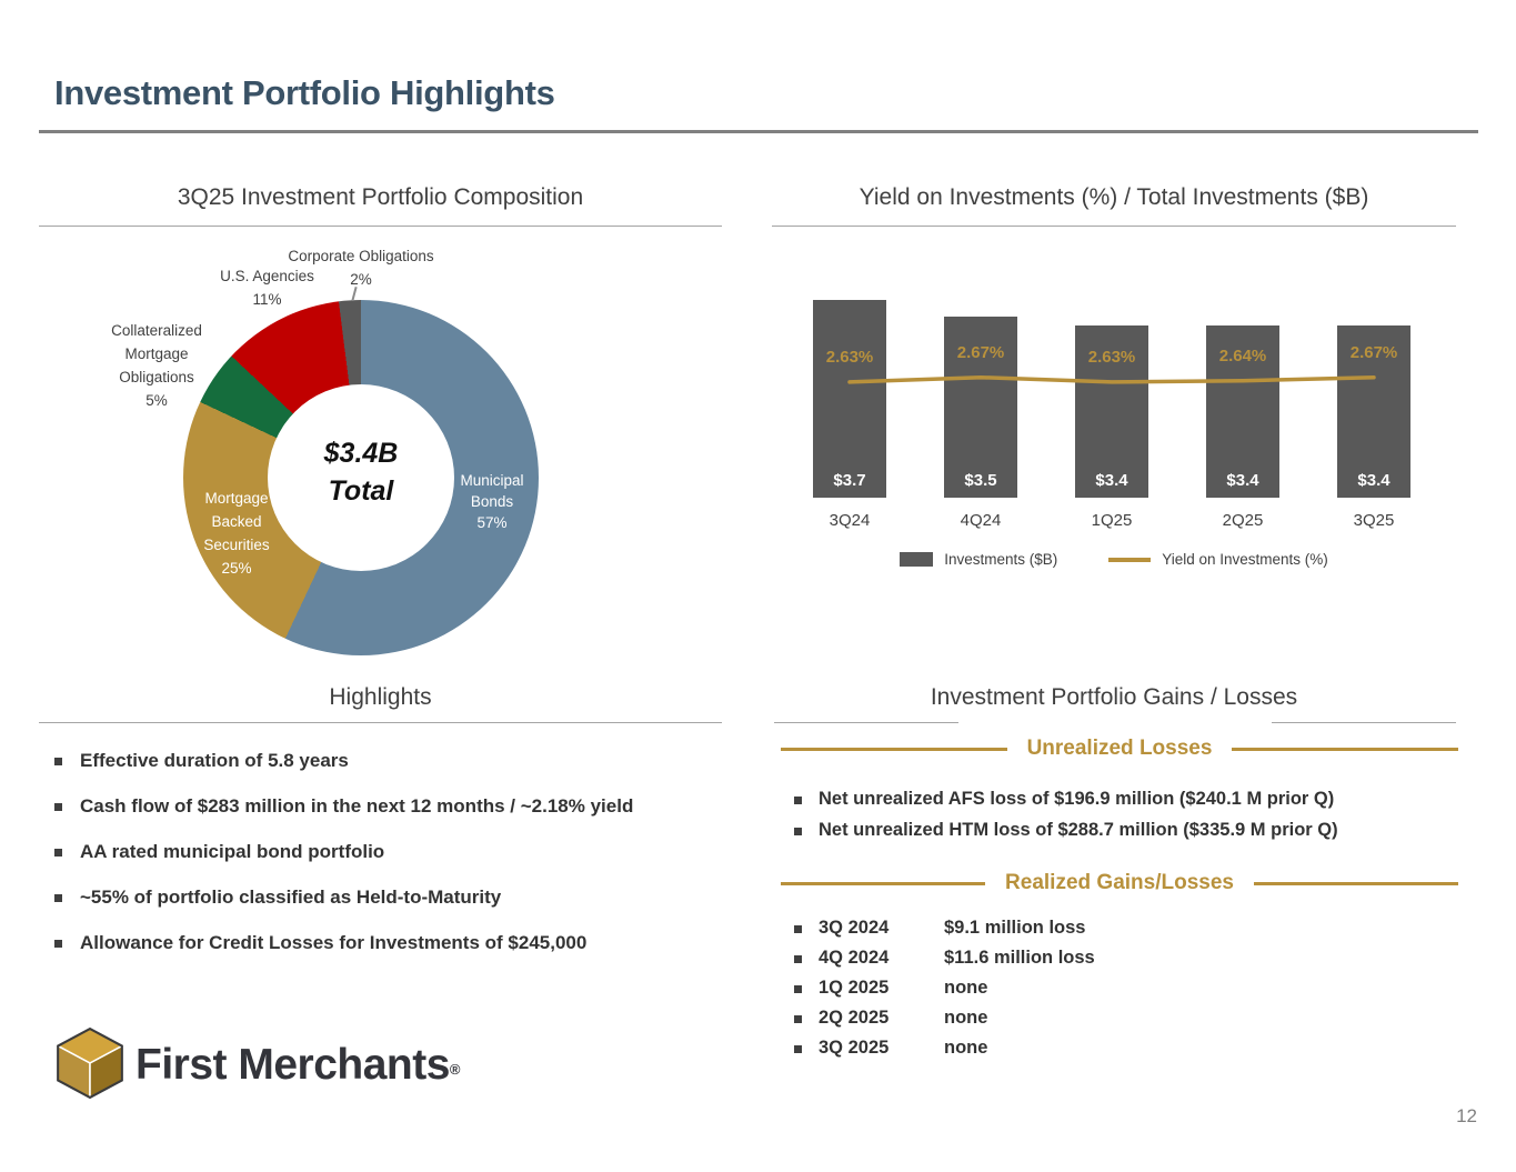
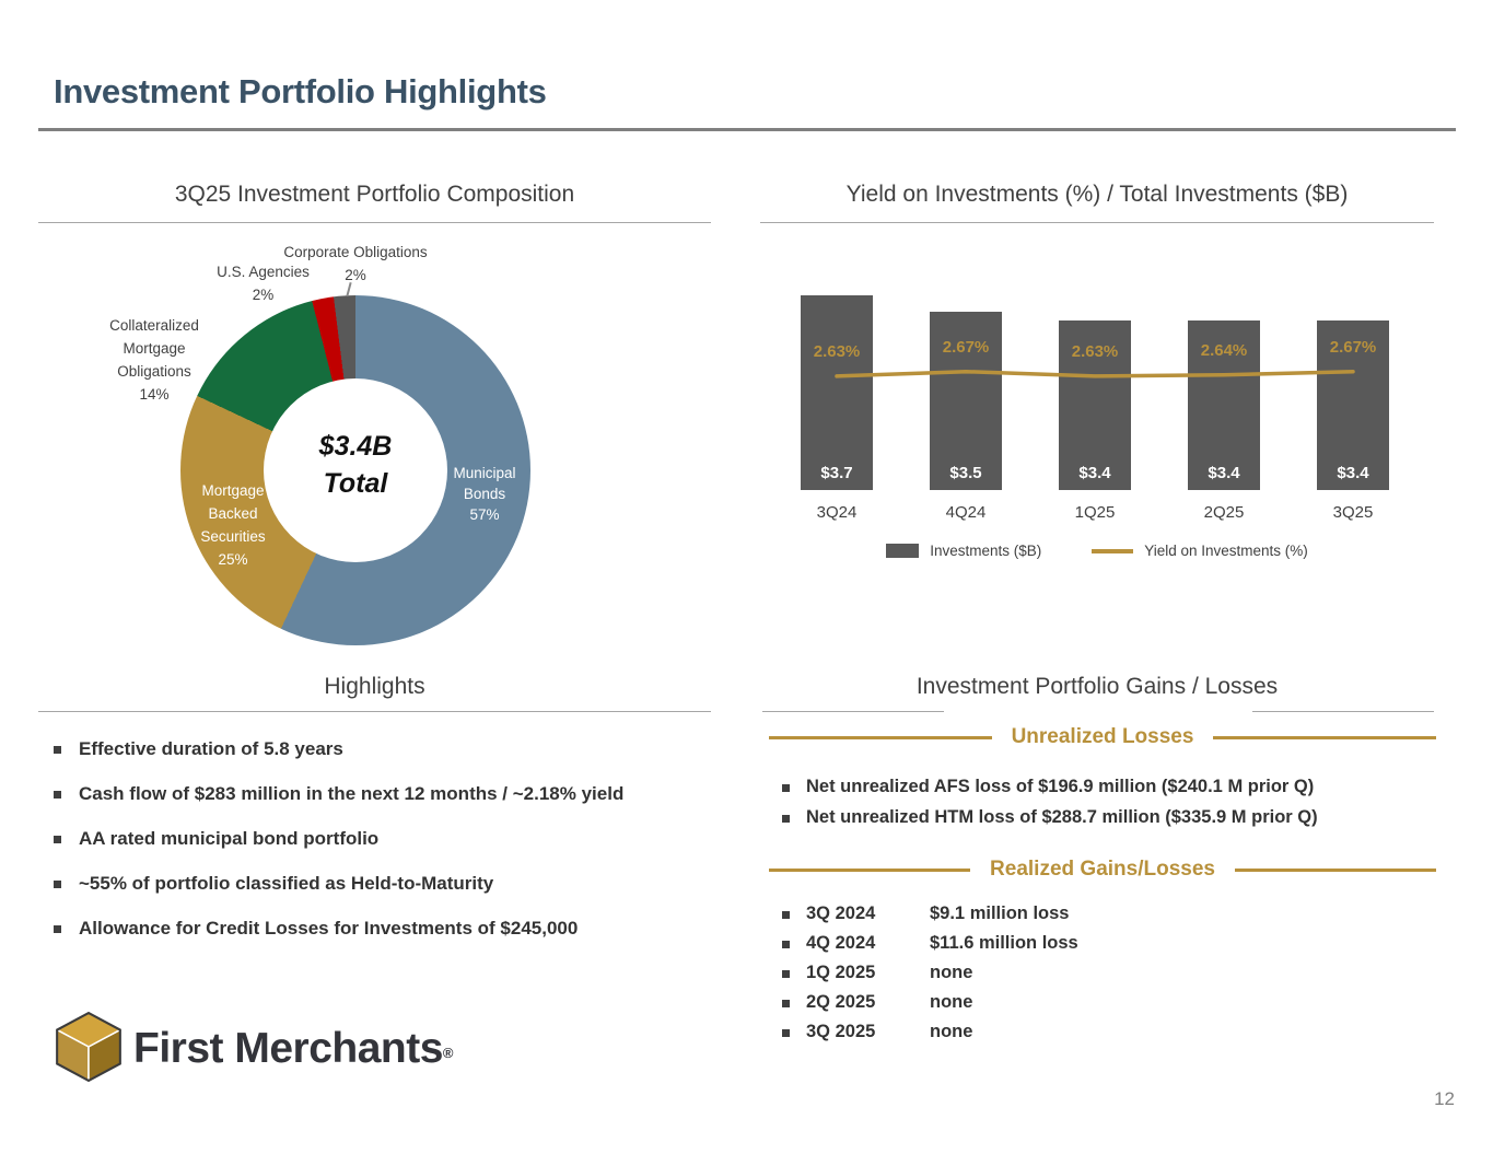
3Q25 Investment Portfolio Composition/Collateralized Mortgage Obligations: 5% -> 14%
3Q25 Investment Portfolio Composition/U.S. Agencies: 11% -> 2%
